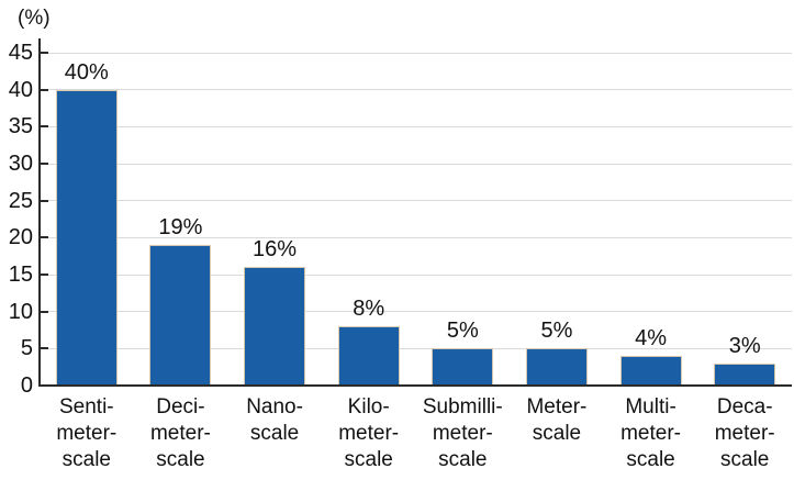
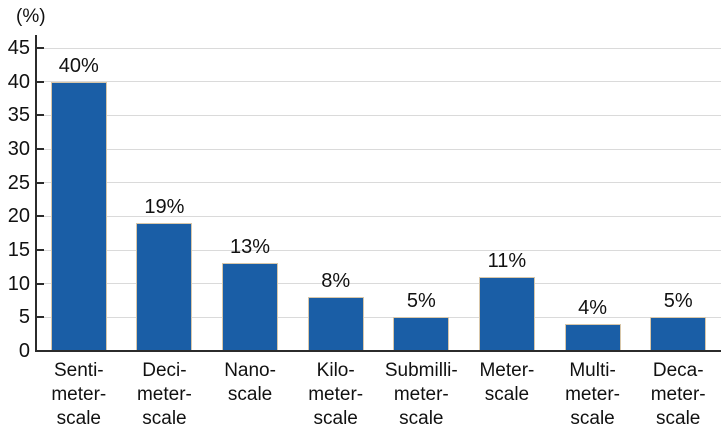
Nano- scale: 16% -> 13%
Meter- scale: 5% -> 11%
Deca- meter- scale: 3% -> 5%
